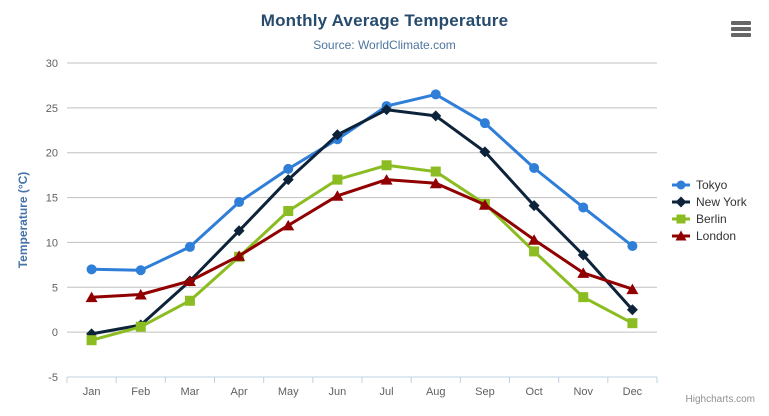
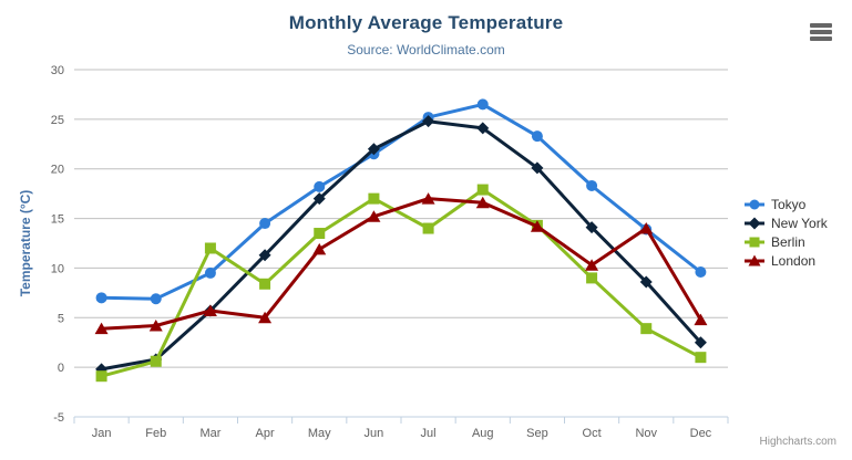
Berlin/Mar: 4 -> 12
London/Apr: 8 -> 5
Berlin/Jul: 19 -> 14
London/Nov: 7 -> 14
